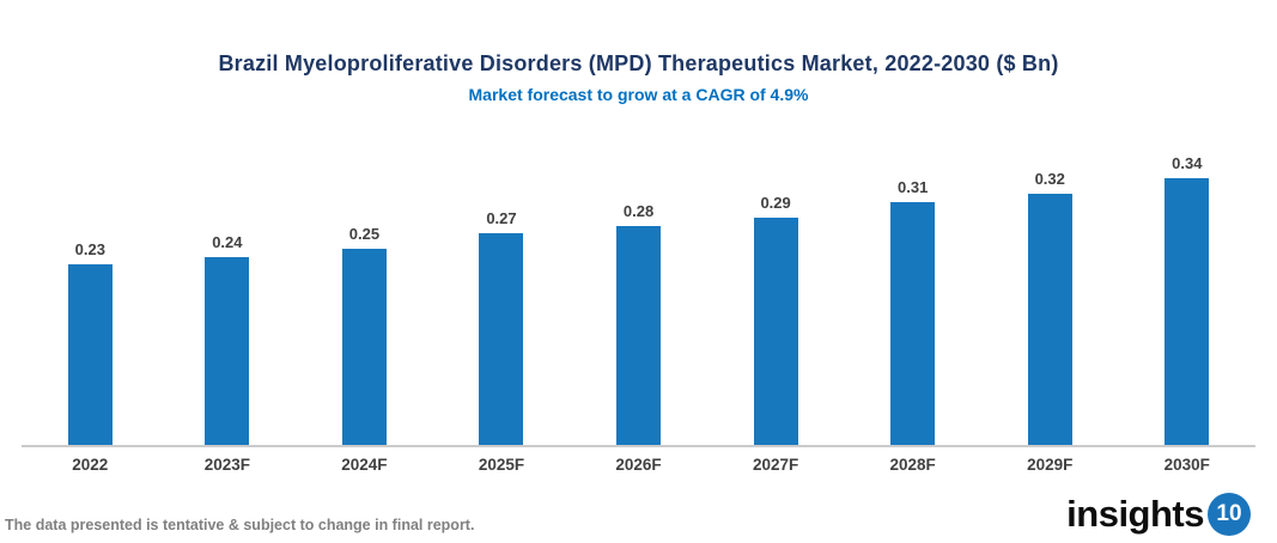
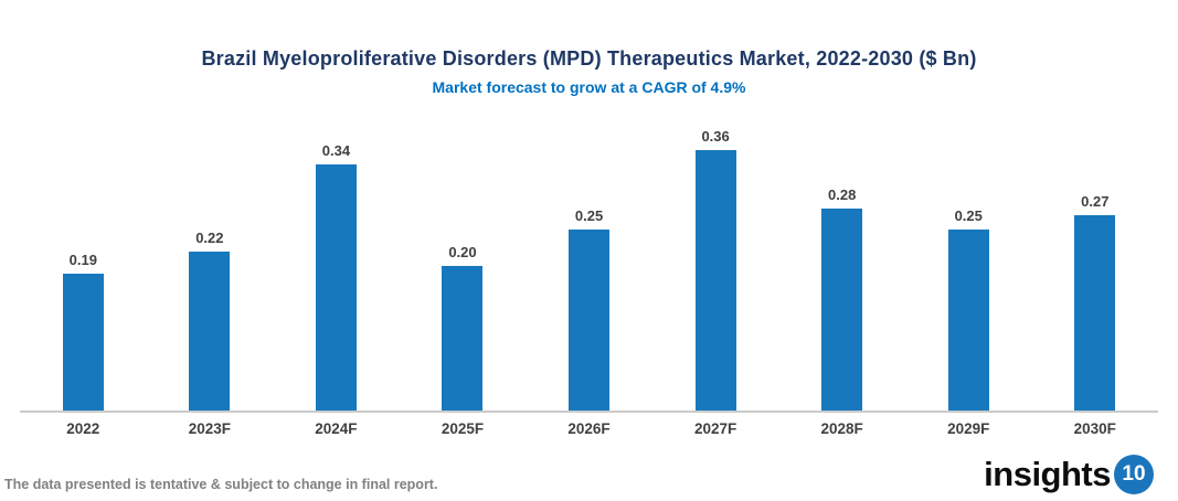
2022: 0.23 -> 0.19
2023F: 0.24 -> 0.22
2024F: 0.25 -> 0.34
2025F: 0.27 -> 0.20
2026F: 0.28 -> 0.25
2027F: 0.29 -> 0.36
2028F: 0.31 -> 0.28
2029F: 0.32 -> 0.25
2030F: 0.34 -> 0.27
